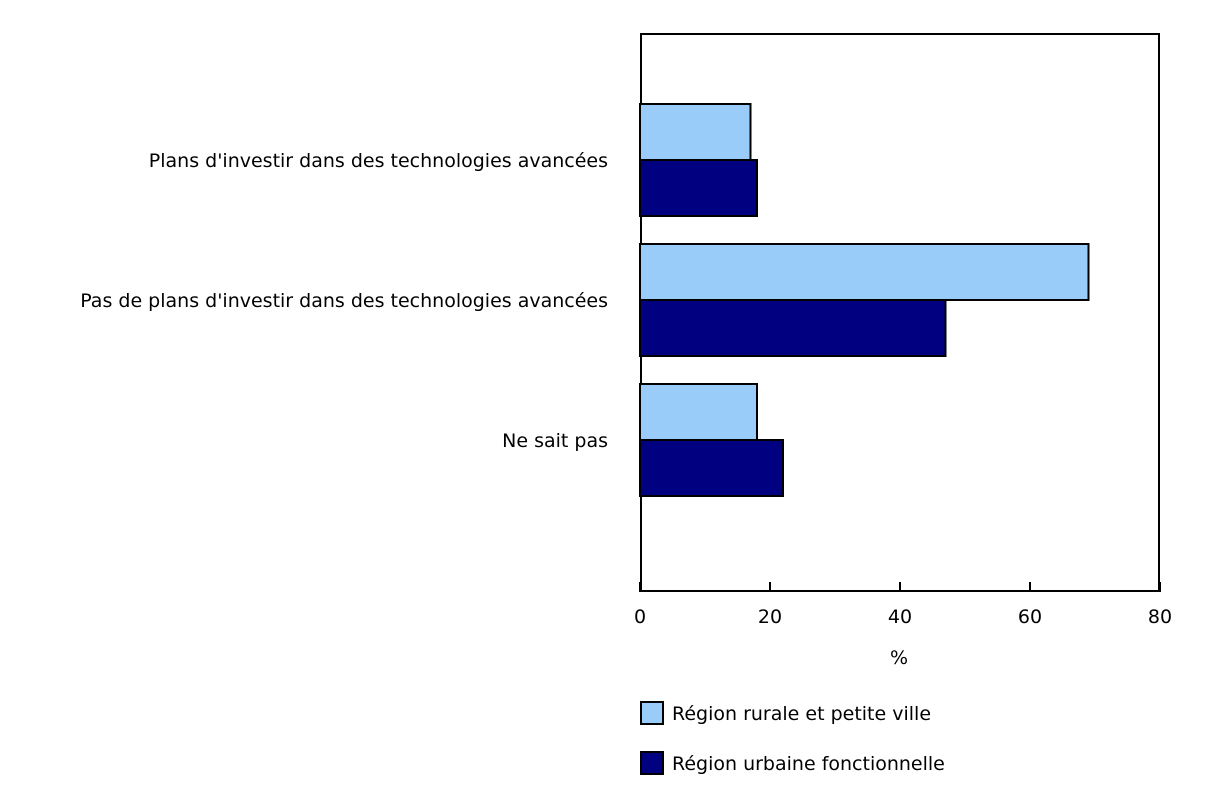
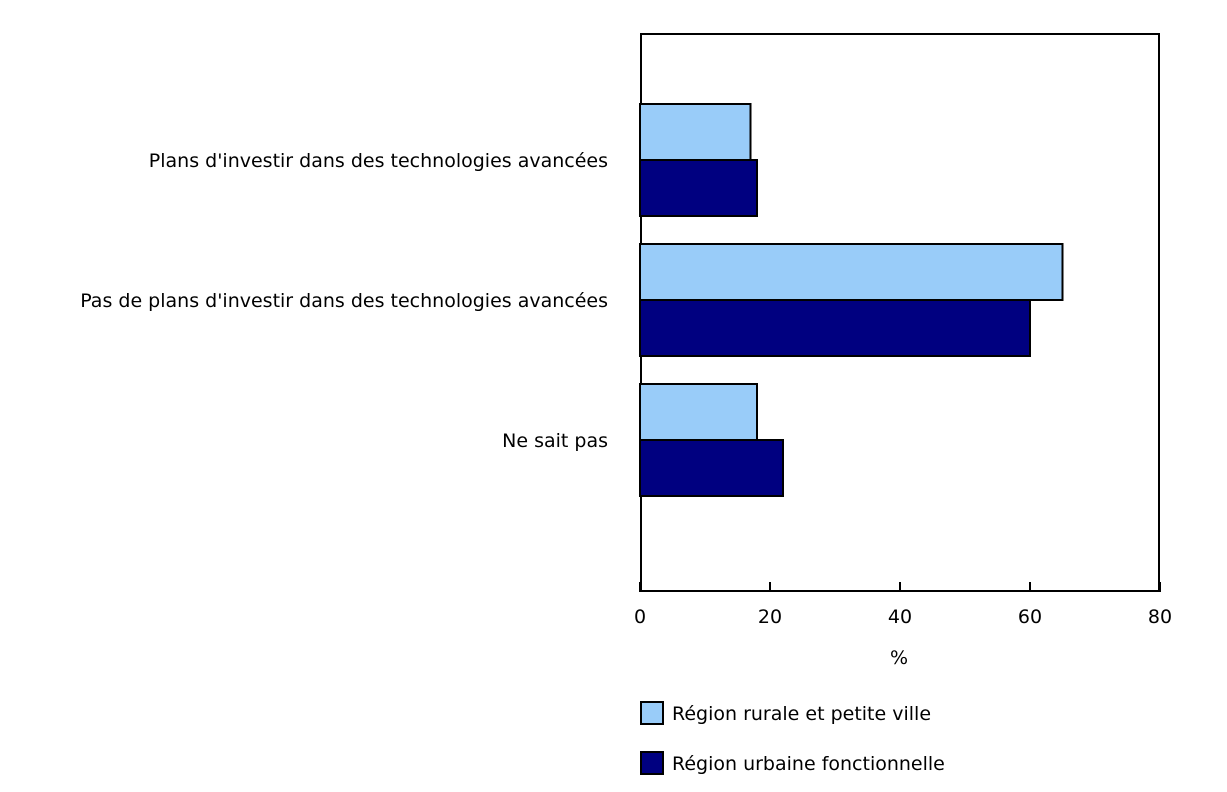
Région rurale et petite ville/Pas de plans d'investir dans des technologies avancées: 69 -> 65
Région urbaine fonctionnelle/Pas de plans d'investir dans des technologies avancées: 47 -> 60
